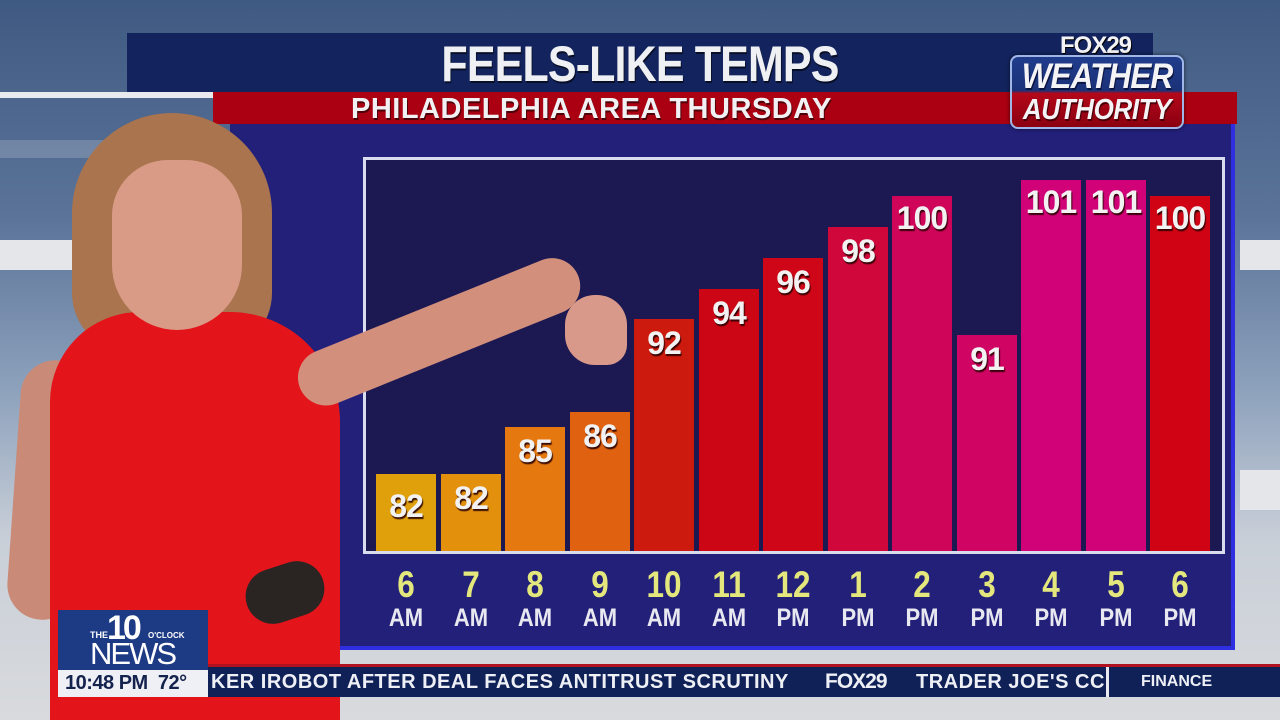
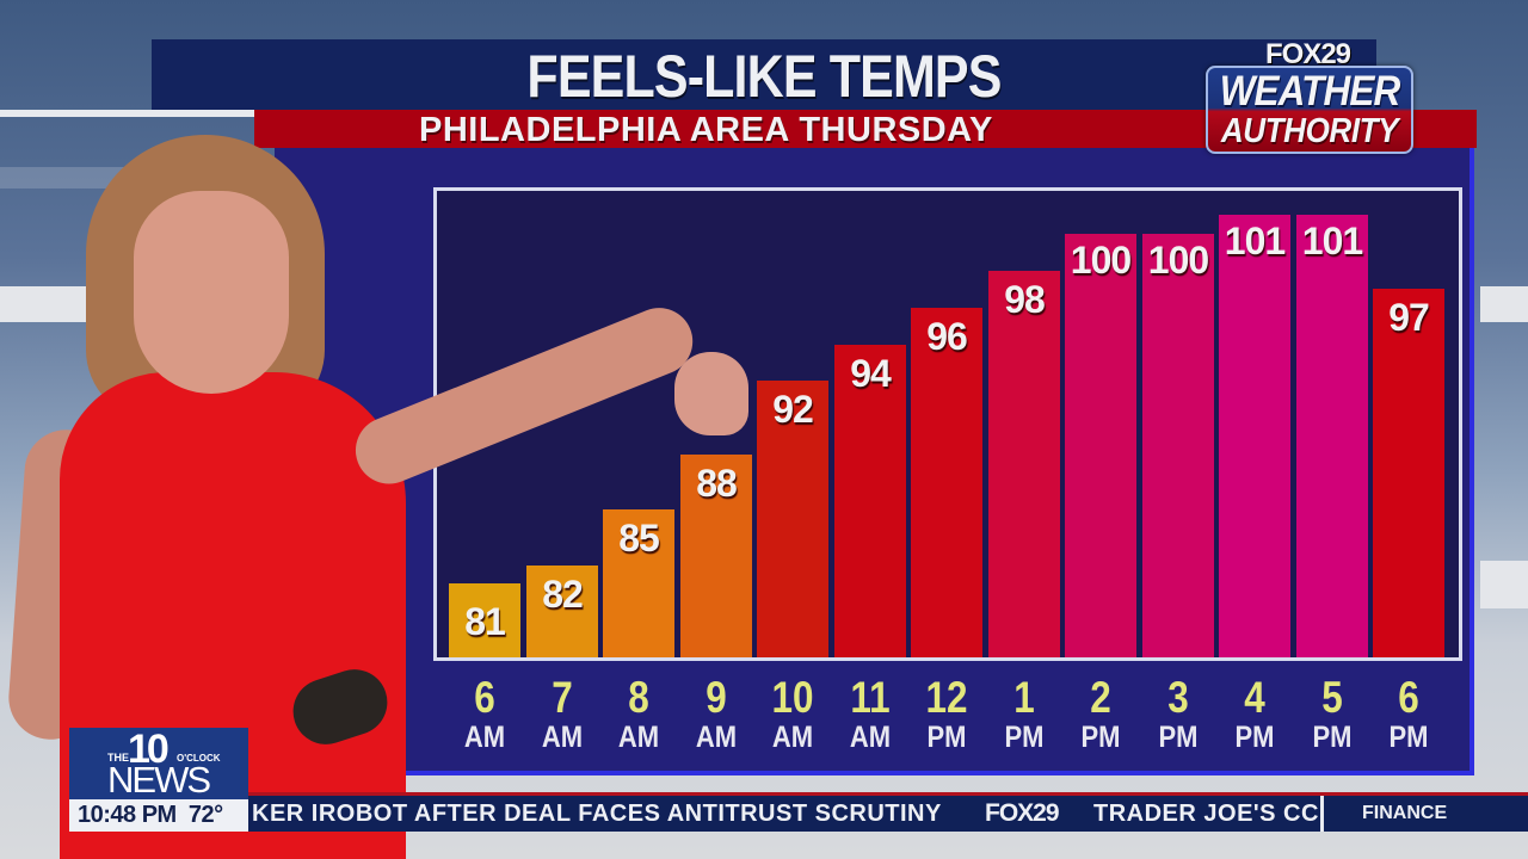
6 AM: 82 -> 81
9 AM: 86 -> 88
3 PM: 91 -> 100
6 PM: 100 -> 97
